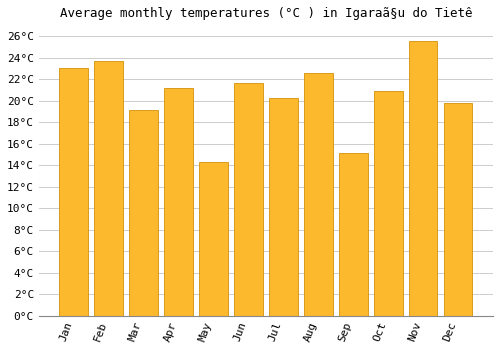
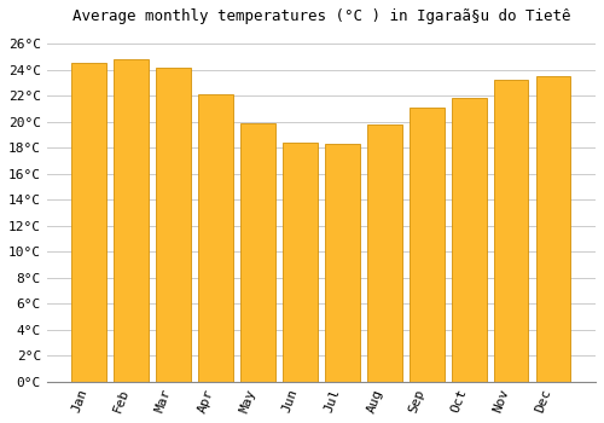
Jan: 23.0°C -> 24.5°C
Feb: 23.7°C -> 24.8°C
Mar: 19.1°C -> 24.1°C
Apr: 21.2°C -> 22.1°C
May: 14.3°C -> 19.9°C
Jun: 21.6°C -> 18.4°C
Jul: 20.2°C -> 18.3°C
Aug: 22.6°C -> 19.8°C
Sep: 15.1°C -> 21.1°C
Oct: 20.9°C -> 21.8°C
Nov: 25.5°C -> 23.2°C
Dec: 19.8°C -> 23.5°C
